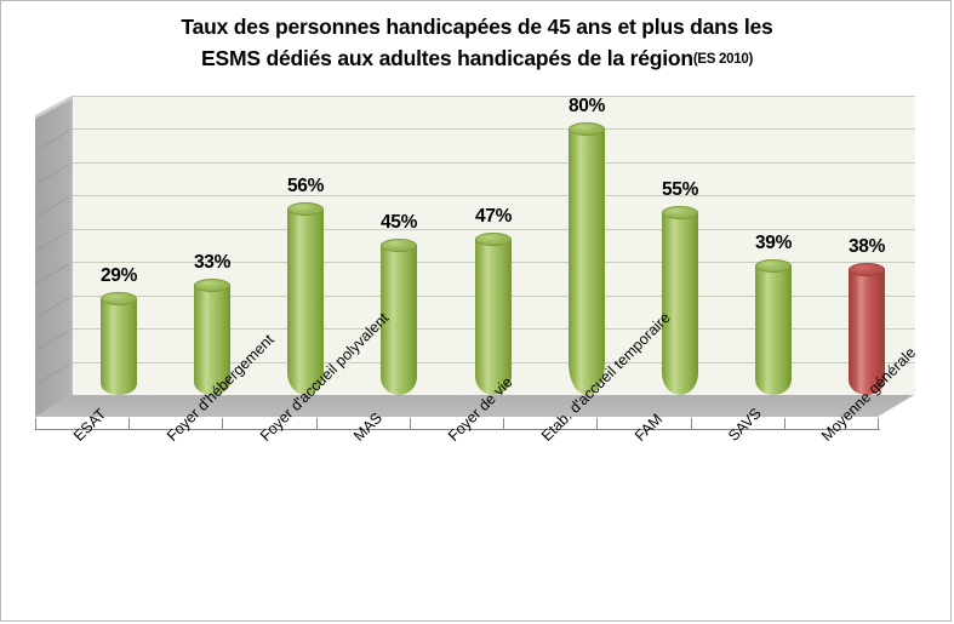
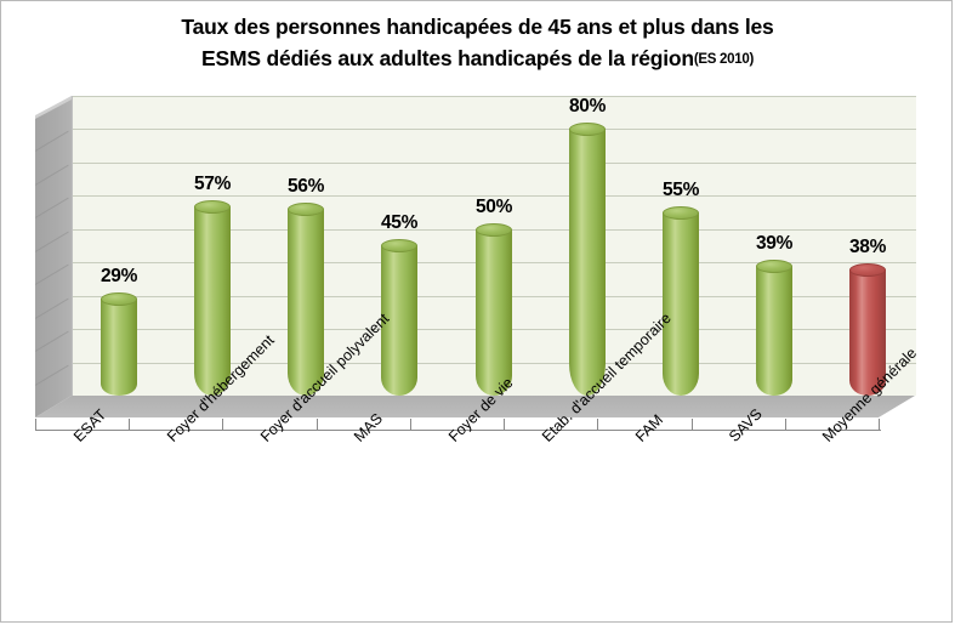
Foyer d'hébergement: 33% -> 57%
Foyer de vie: 47% -> 50%
